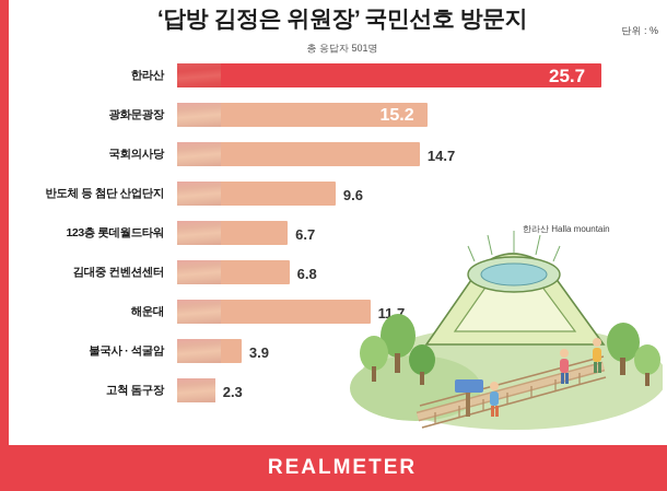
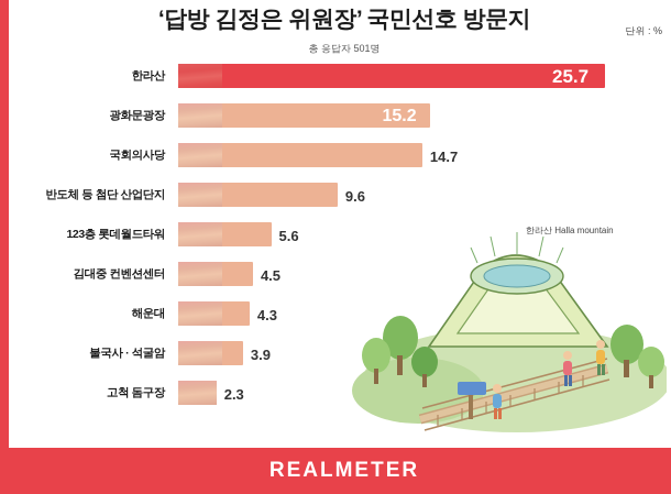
123층 롯데월드타워: 6.7 -> 5.6
김대중 컨벤션센터: 6.8 -> 4.5
해운대: 11.7 -> 4.3
